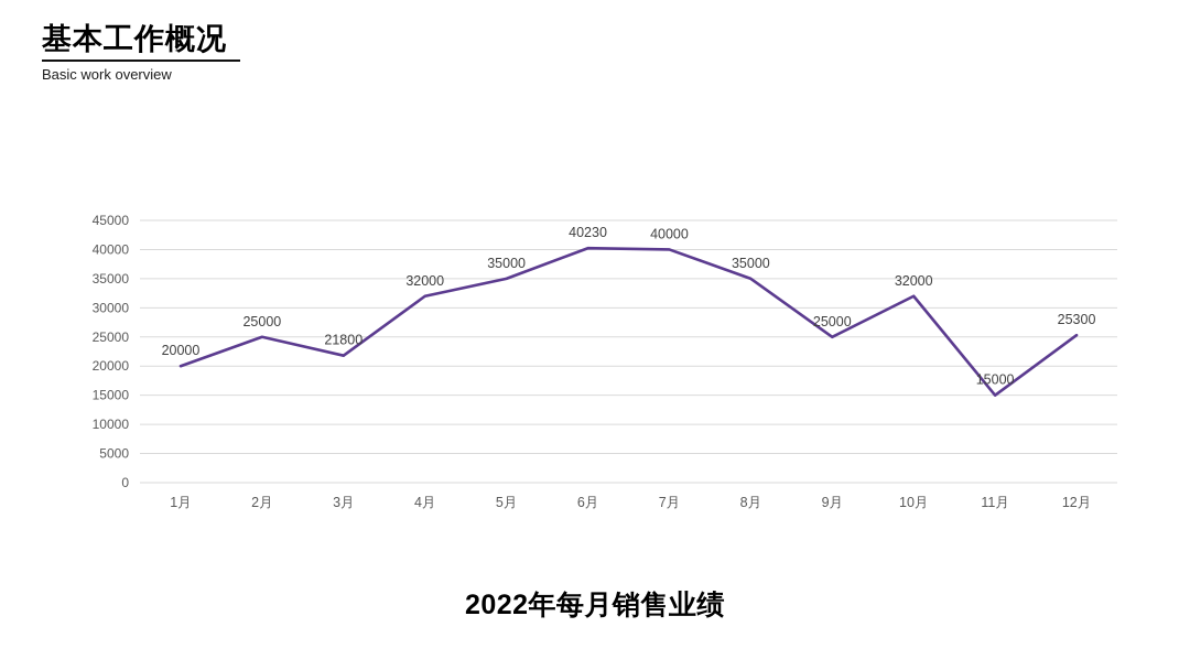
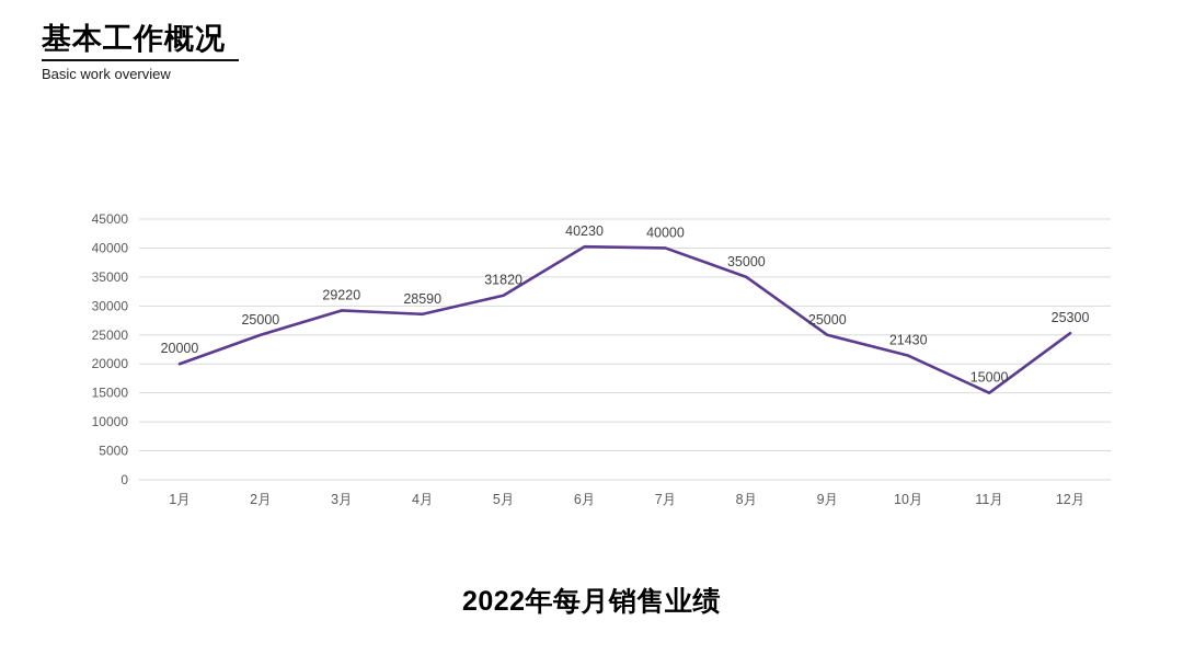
3月: 21800 -> 29220
4月: 32000 -> 28590
5月: 35000 -> 31820
10月: 32000 -> 21430
